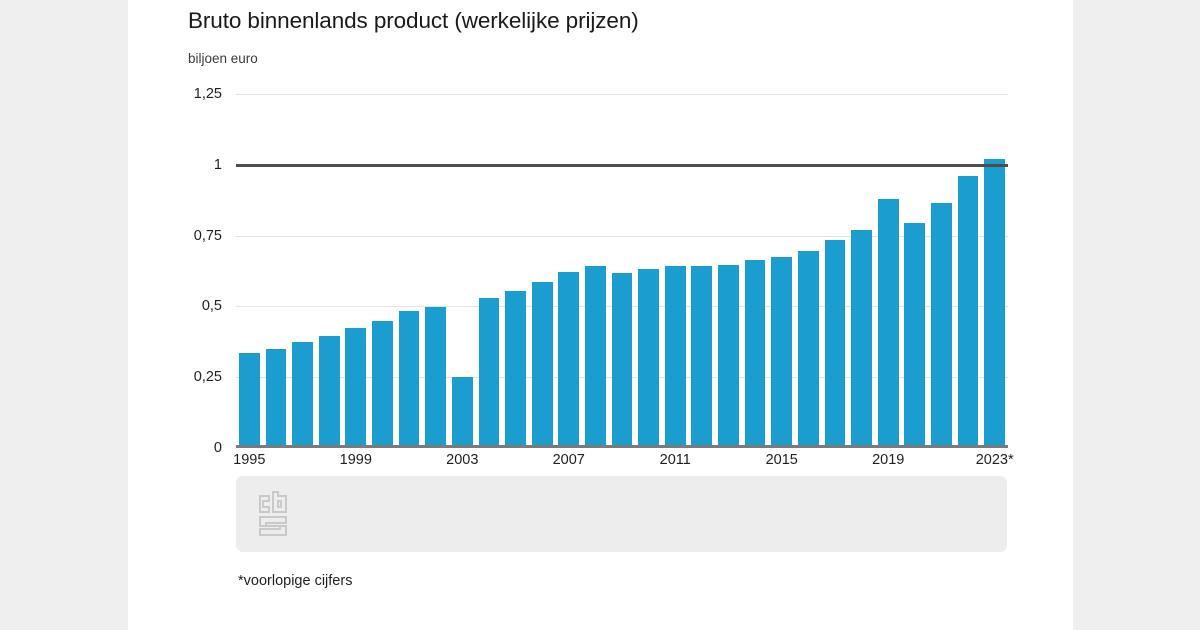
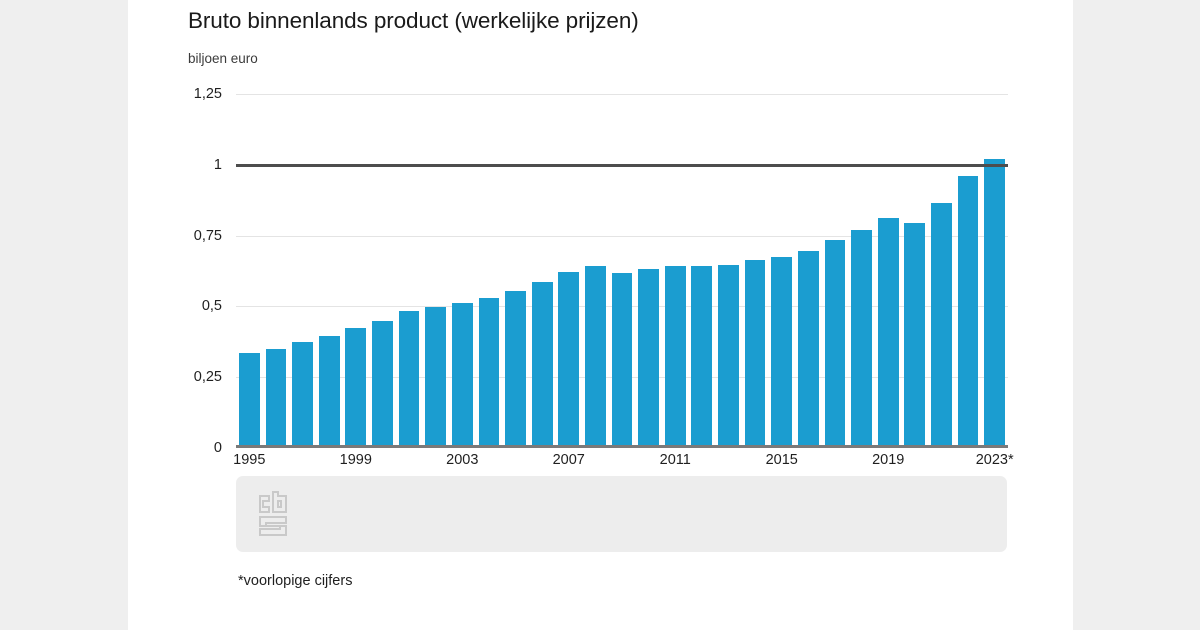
2003: 0,25 -> 0,51
2019: 0,88 -> 0,81
